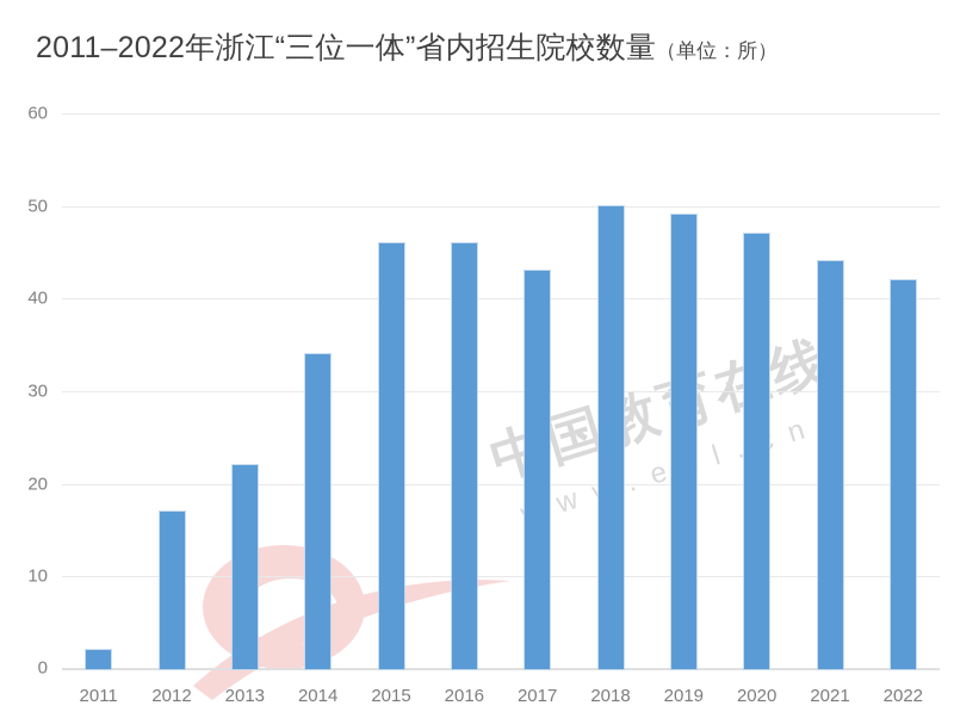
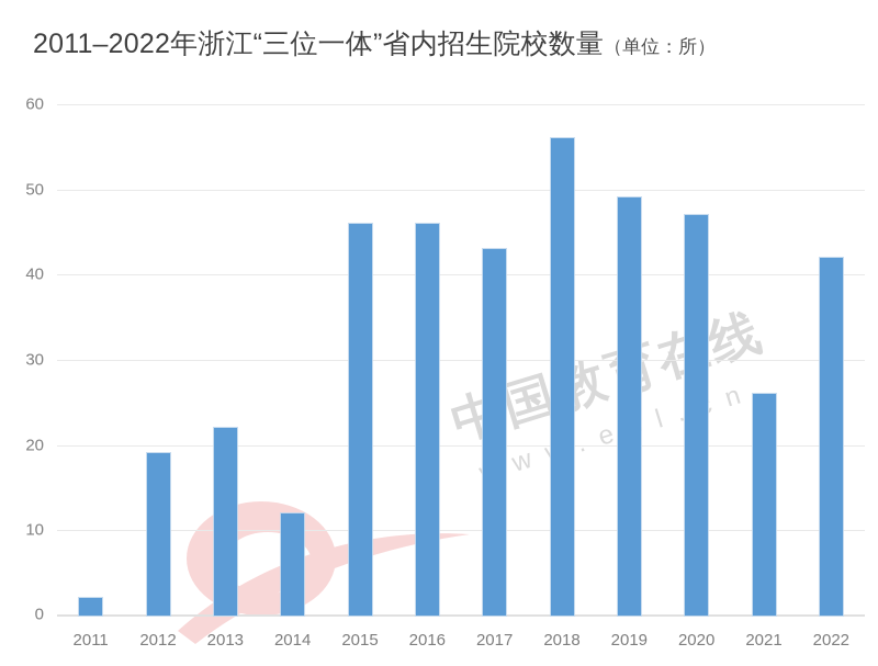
2012: 17 -> 19
2014: 34 -> 12
2018: 50 -> 56
2021: 44 -> 26
